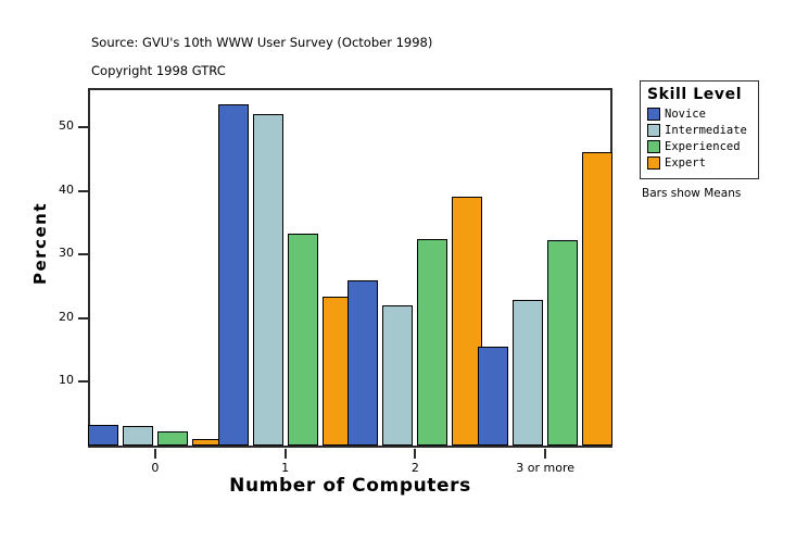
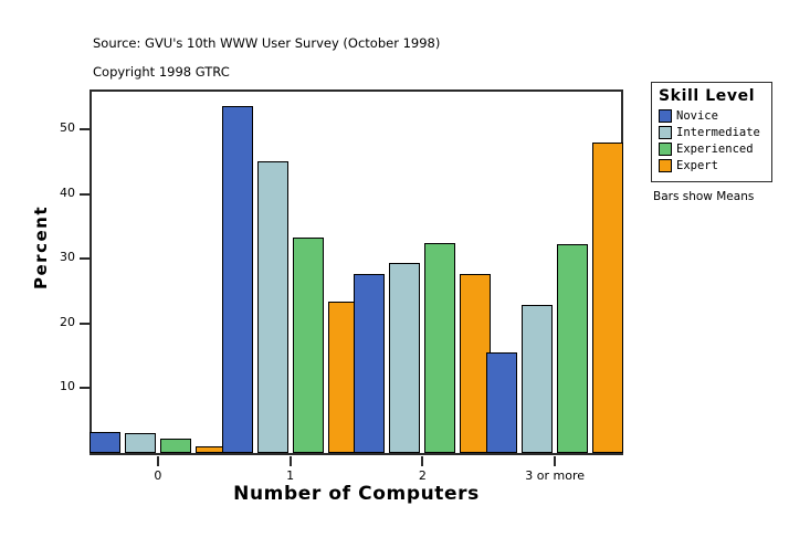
Intermediate/1: 52 -> 45
Novice/2: 26 -> 28
Intermediate/2: 22 -> 29
Expert/2: 39 -> 28
Expert/3 or more: 46 -> 48
